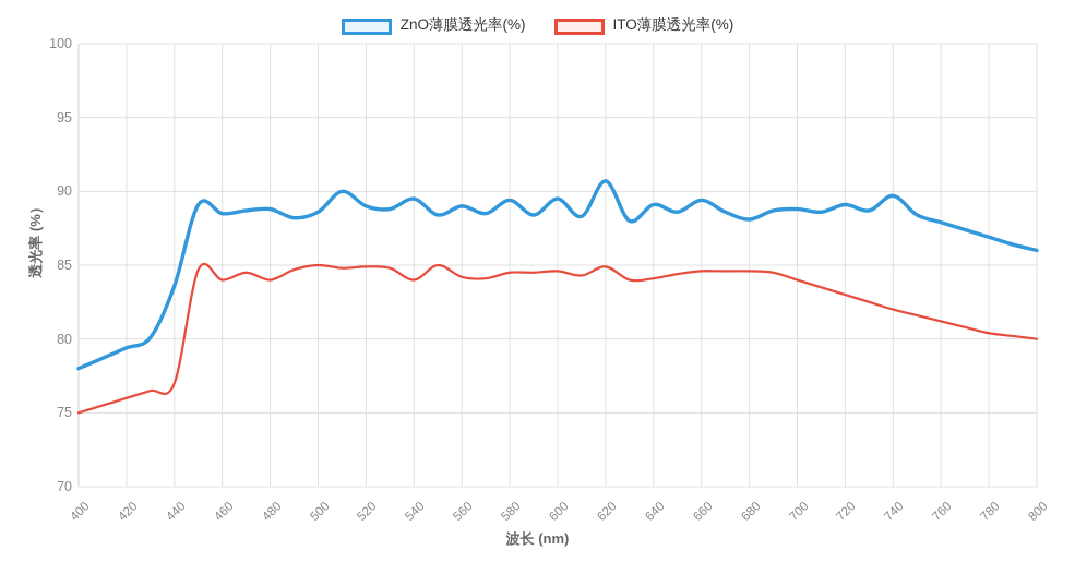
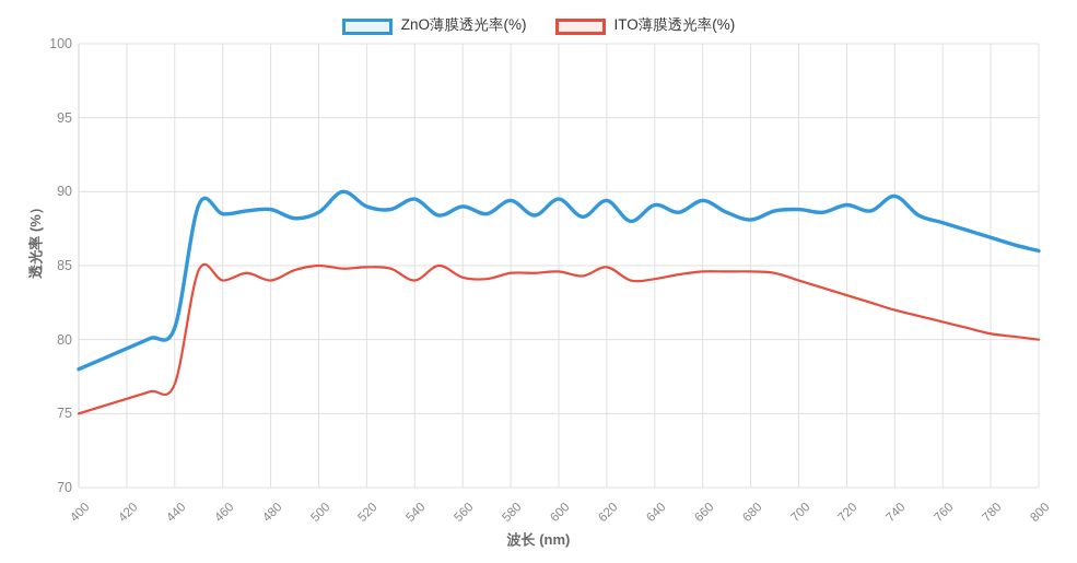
ZnO薄膜透光率(%)/440: 83.6 -> 80.8
ZnO薄膜透光率(%)/620: 90.7 -> 89.4
